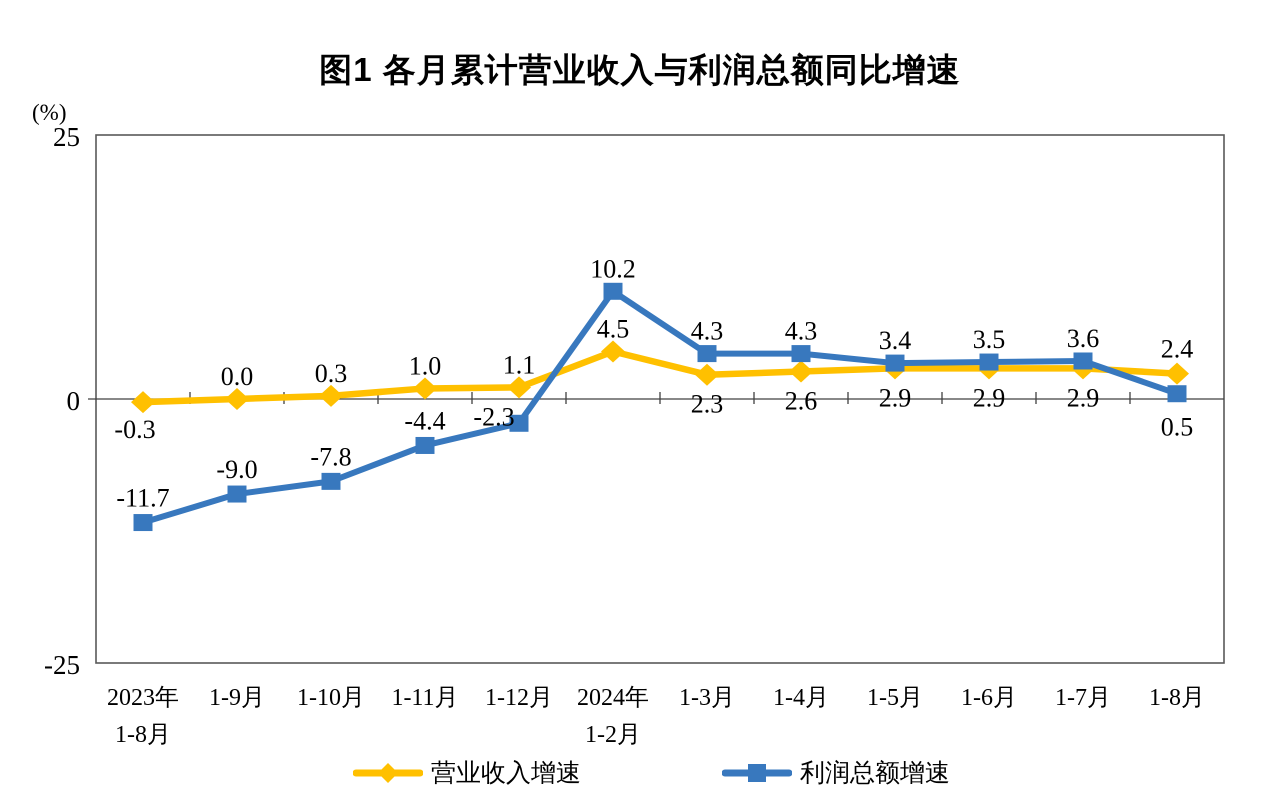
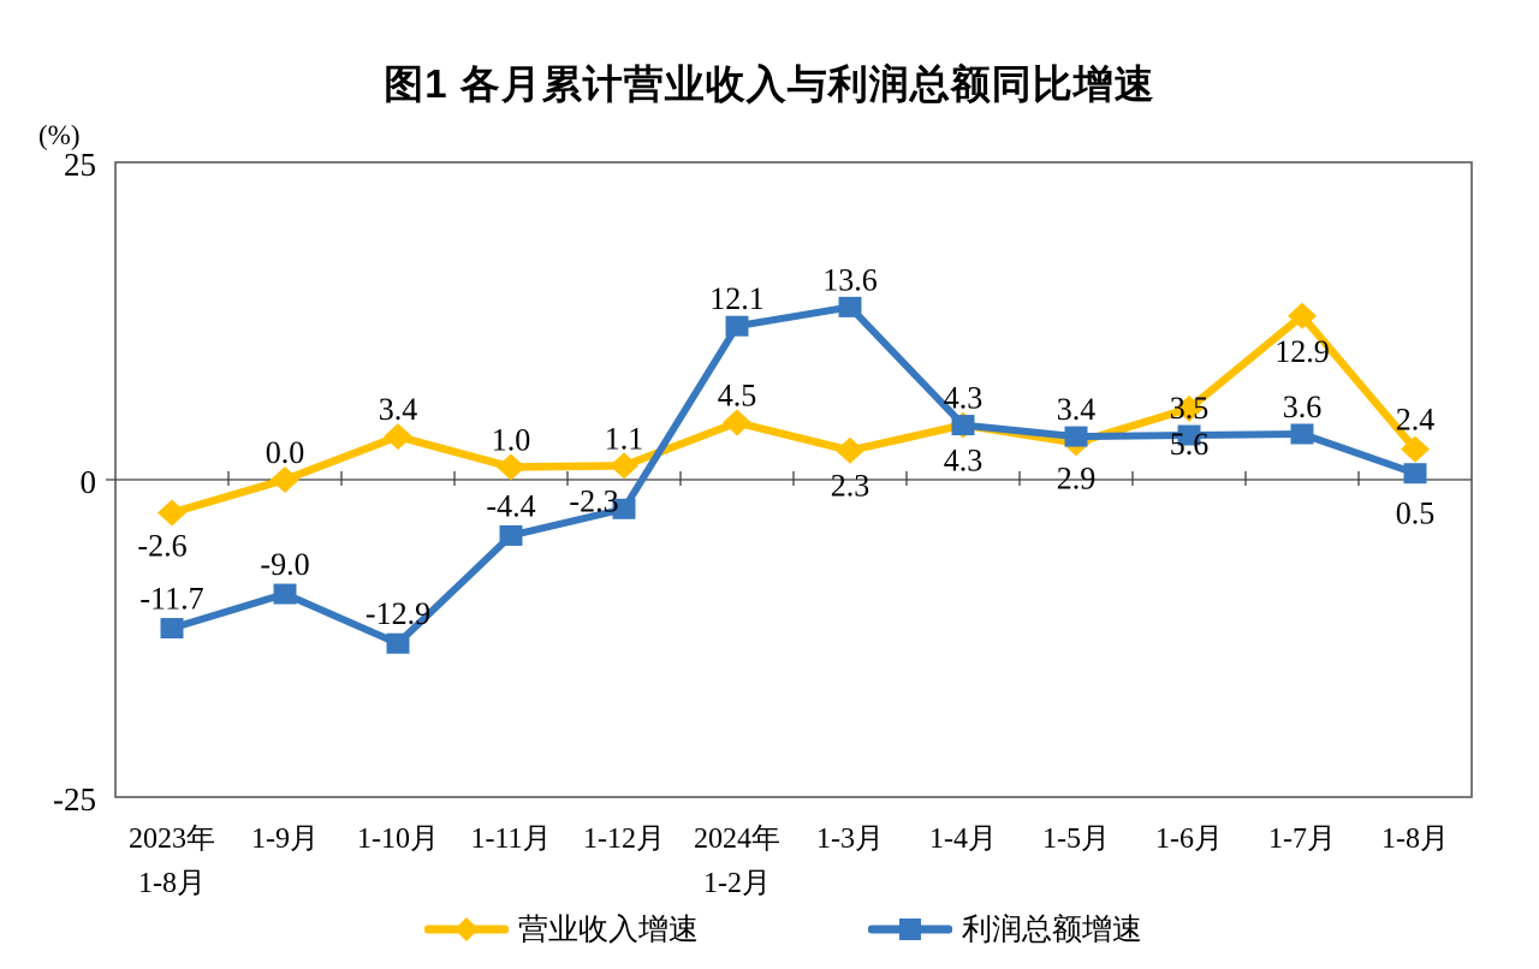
营业收入增速/2023年 1-8月: -0.3 -> -2.6
营业收入增速/1-10月: 0.3 -> 3.4
利润总额增速/1-10月: -7.8 -> -12.9
利润总额增速/2024年 1-2月: 10.2 -> 12.1
利润总额增速/1-3月: 4.3 -> 13.6
营业收入增速/1-4月: 2.6 -> 4.3
营业收入增速/1-6月: 2.9 -> 5.6
营业收入增速/1-7月: 2.9 -> 12.9
